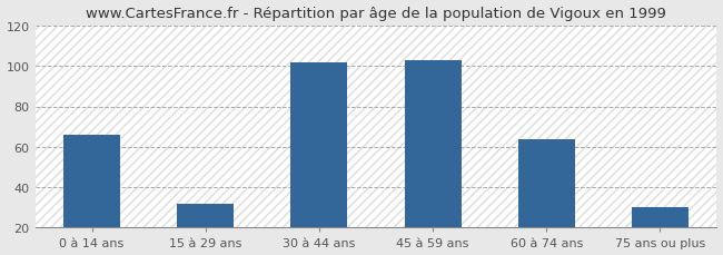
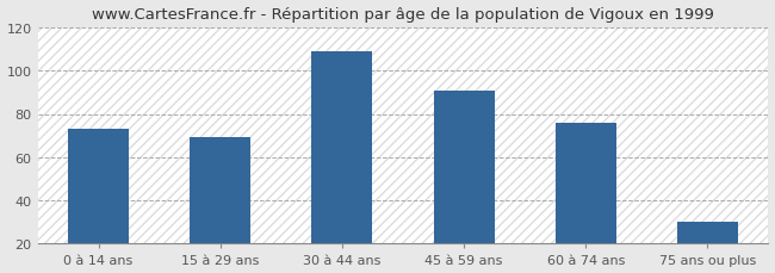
0 à 14 ans: 66 -> 73
15 à 29 ans: 32 -> 69
30 à 44 ans: 102 -> 109
45 à 59 ans: 103 -> 91
60 à 74 ans: 64 -> 76
